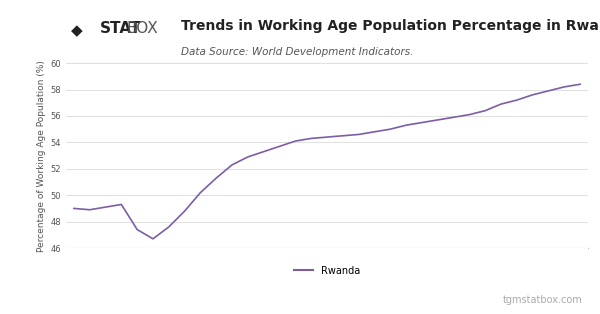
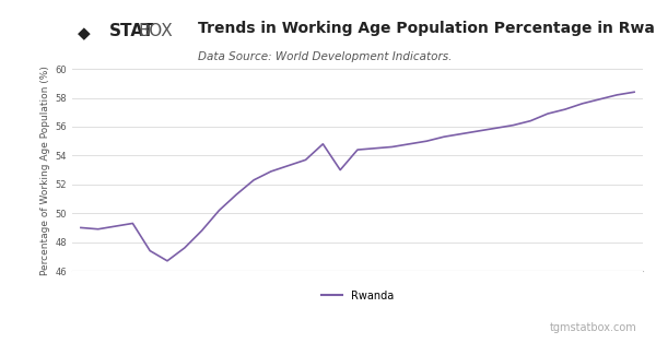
2004: 54.1 -> 54.8
2005: 54.3 -> 53.0
